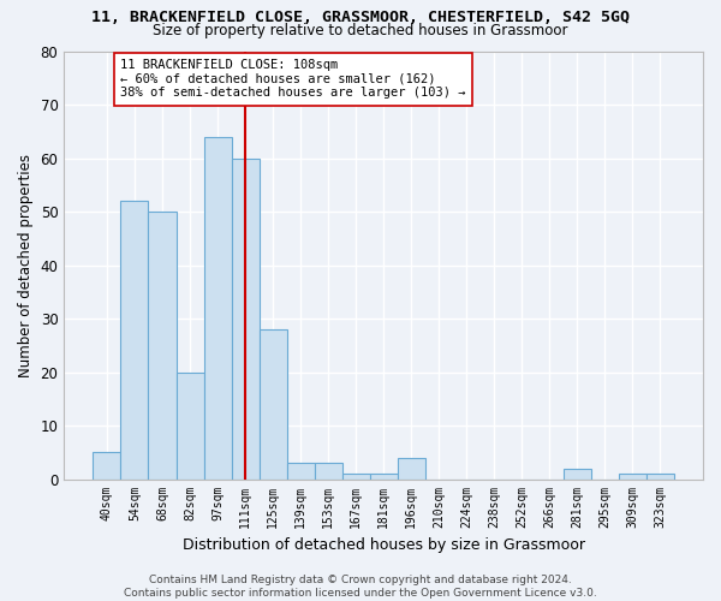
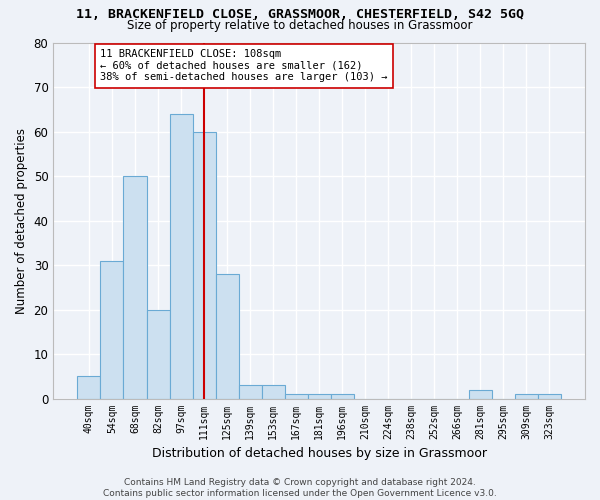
54sqm: 52 -> 31
196sqm: 4 -> 1
